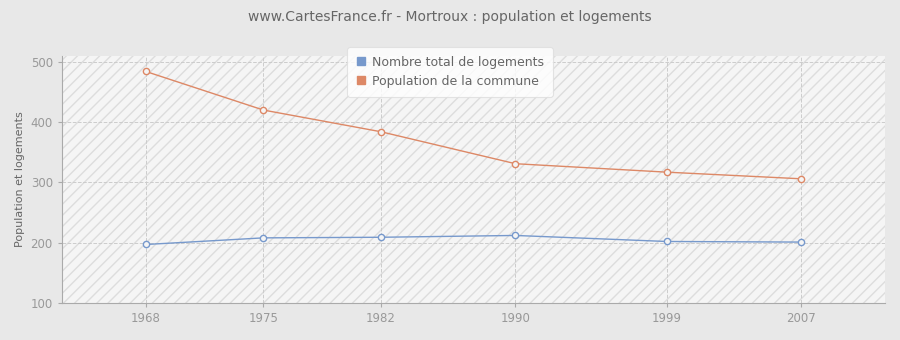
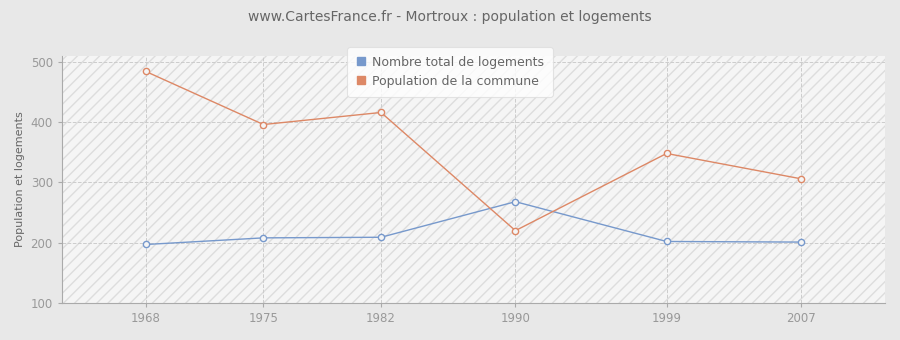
Population de la commune/1975: 420 -> 396
Population de la commune/1982: 384 -> 416
Nombre total de logements/1990: 212 -> 268
Population de la commune/1990: 331 -> 220
Population de la commune/1999: 317 -> 348
